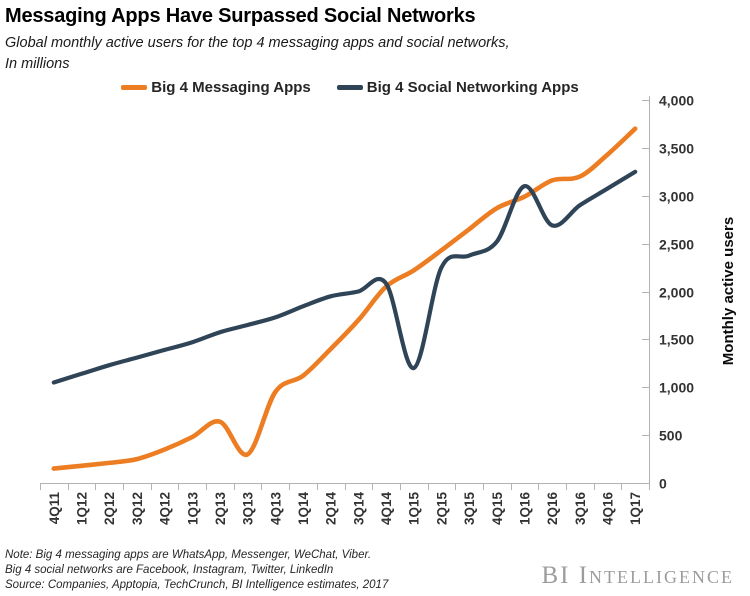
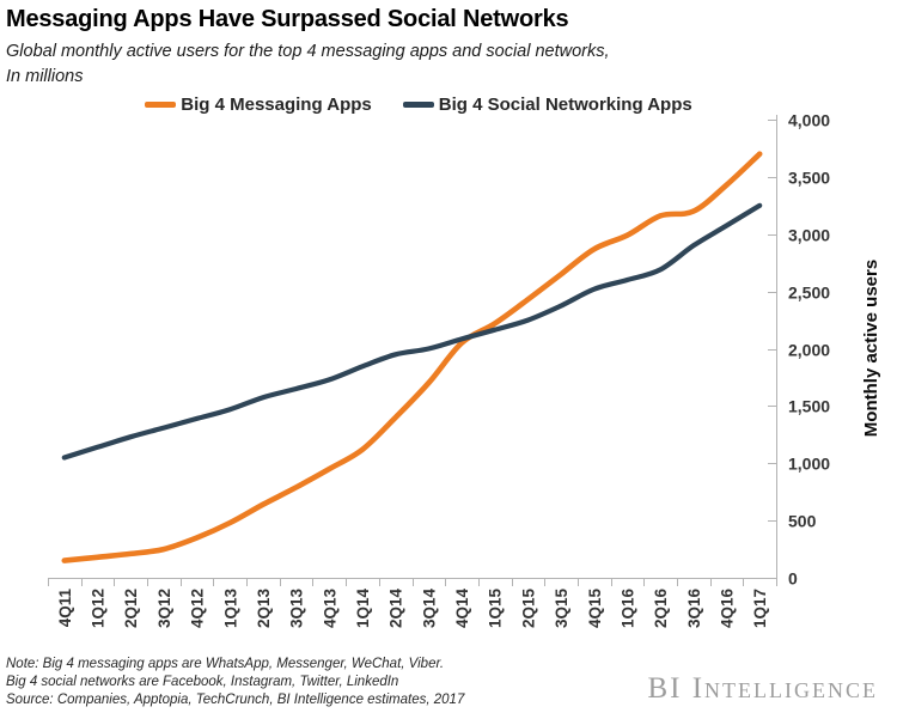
Big 4 Messaging Apps/3Q13: 300 -> 800
Big 4 Social Networking Apps/1Q15: 1200 -> 2200
Big 4 Social Networking Apps/1Q16: 3100 -> 2600
